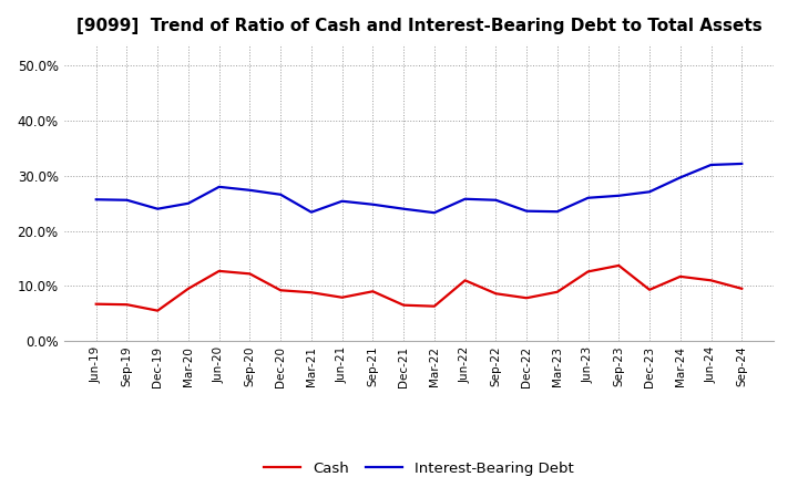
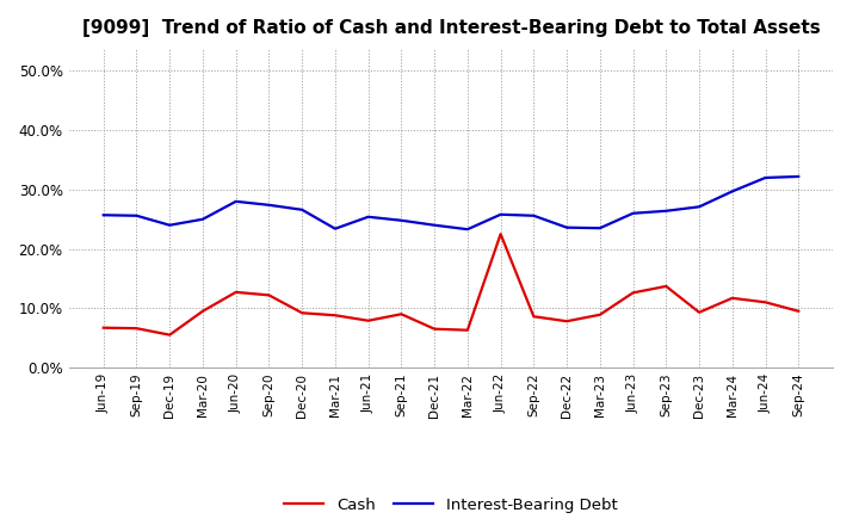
Cash/Jun-22: 11.0% -> 22.5%
